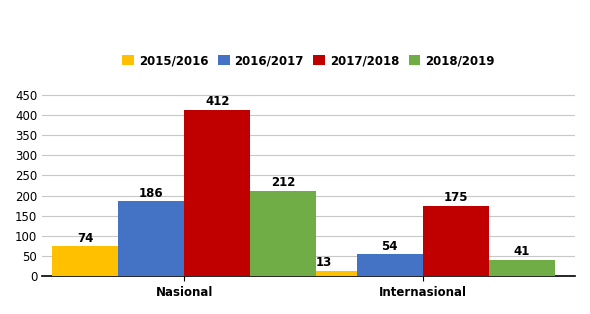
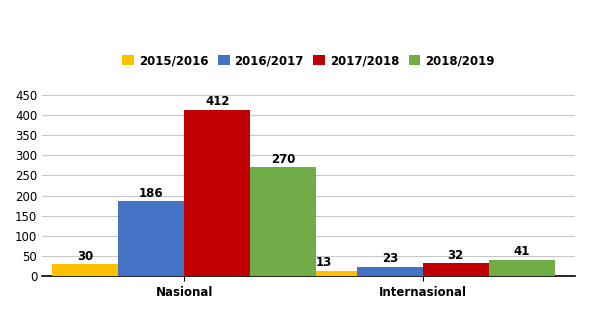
2015/2016/Nasional: 74 -> 30
2018/2019/Nasional: 212 -> 270
2016/2017/Internasional: 54 -> 23
2017/2018/Internasional: 175 -> 32
